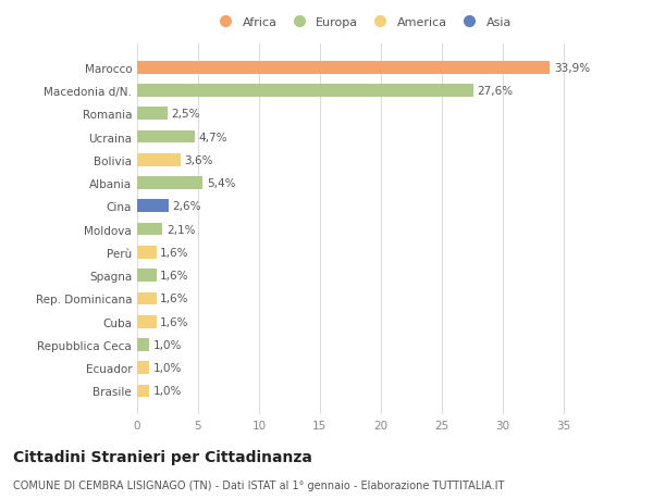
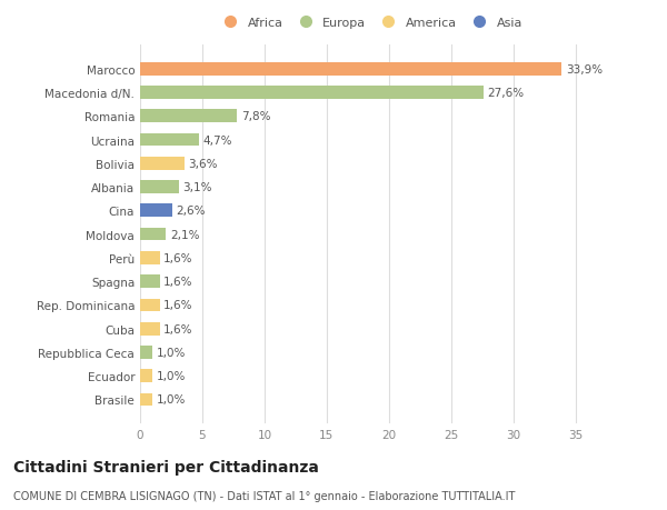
Romania: 2,5% -> 7,8%
Albania: 5,4% -> 3,1%
